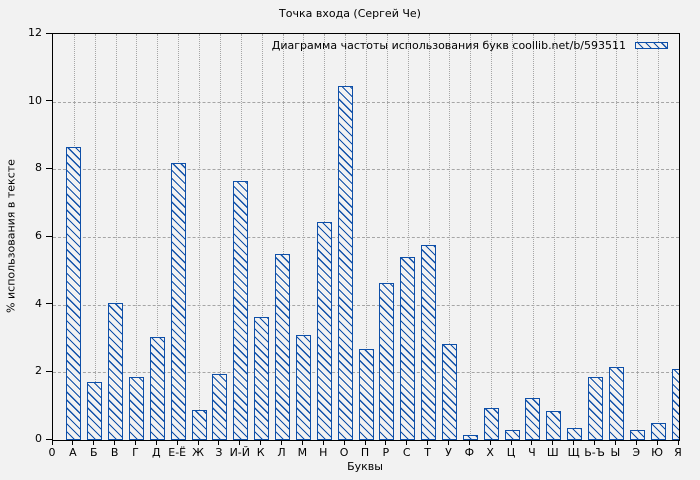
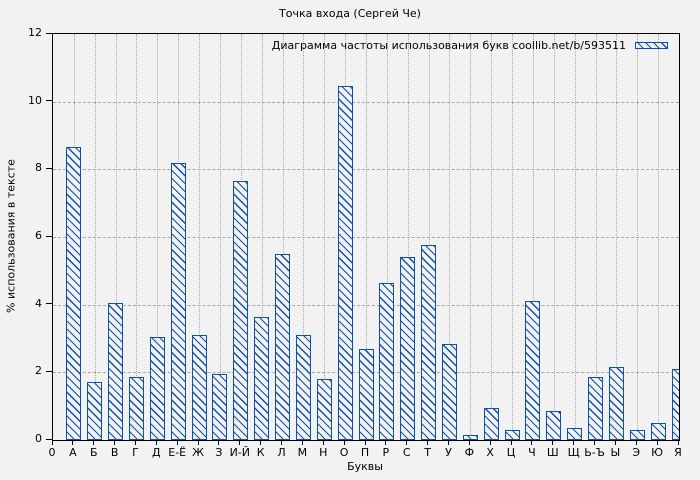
Ж: 0.9 -> 3.1
Н: 6.5 -> 1.8
Ч: 1.2 -> 4.1
